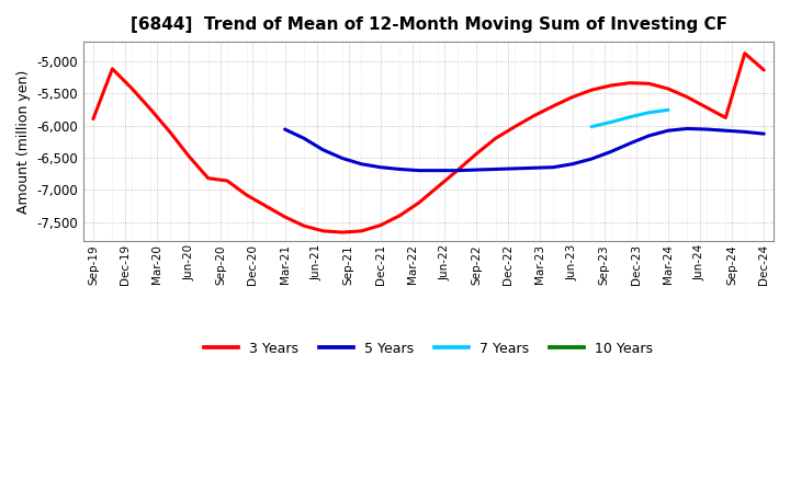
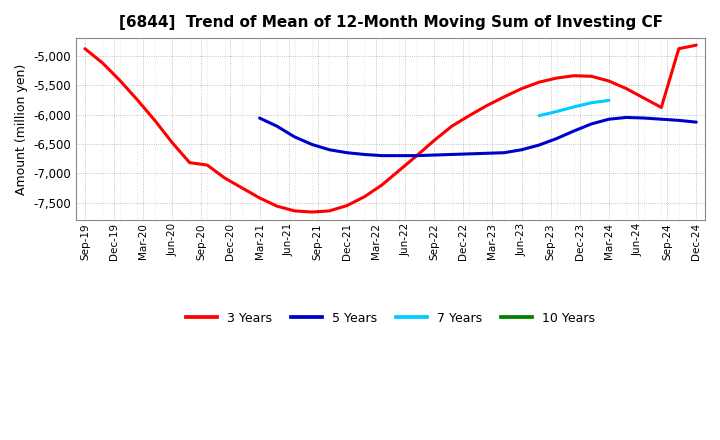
3 Years/Sep-19: -5,900 -> -4,880
3 Years/Dec-24: -5,140 -> -4,820
